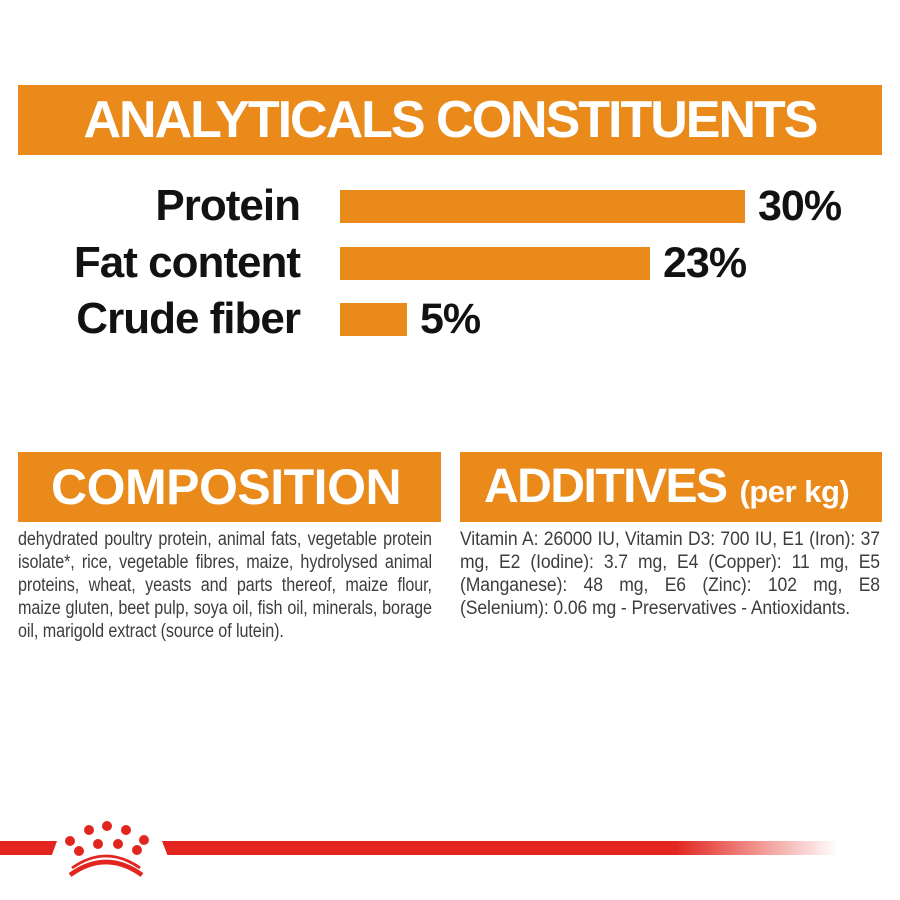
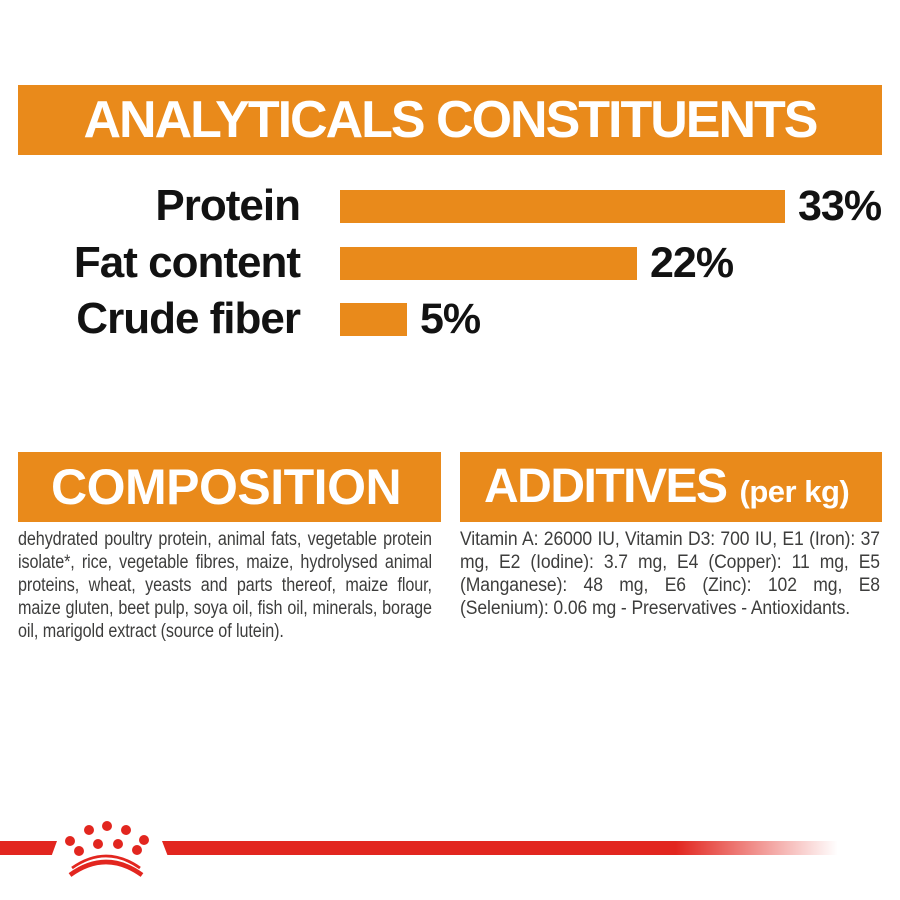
Protein: 30% -> 33%
Fat content: 23% -> 22%
